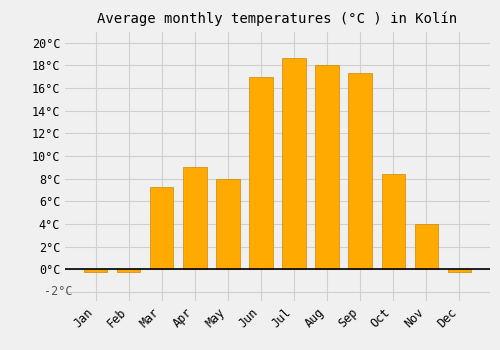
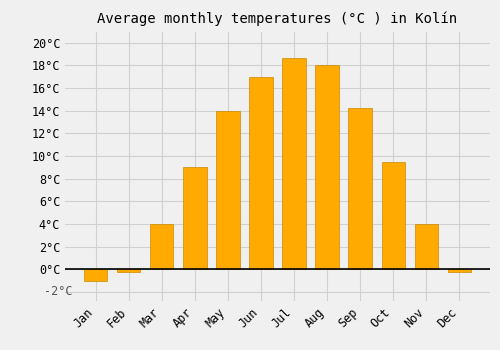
Jan: -0.2°C -> -1.0°C
Mar: 7.3°C -> 4.0°C
May: 8.0°C -> 14.0°C
Sep: 17.3°C -> 14.2°C
Oct: 8.4°C -> 9.5°C
